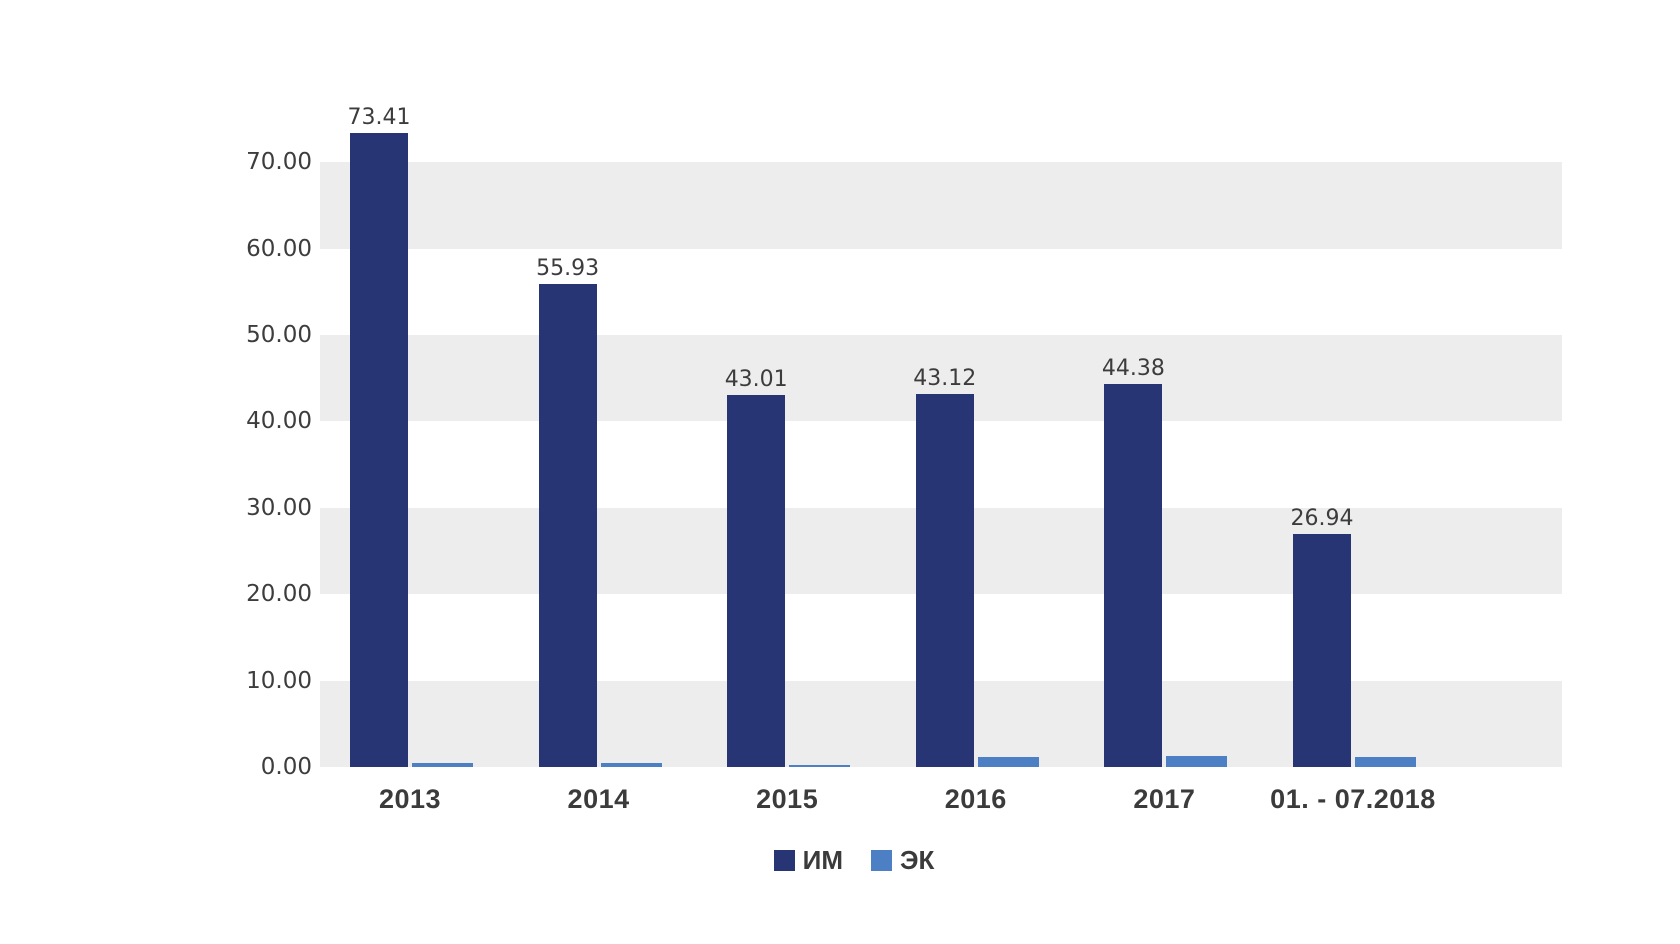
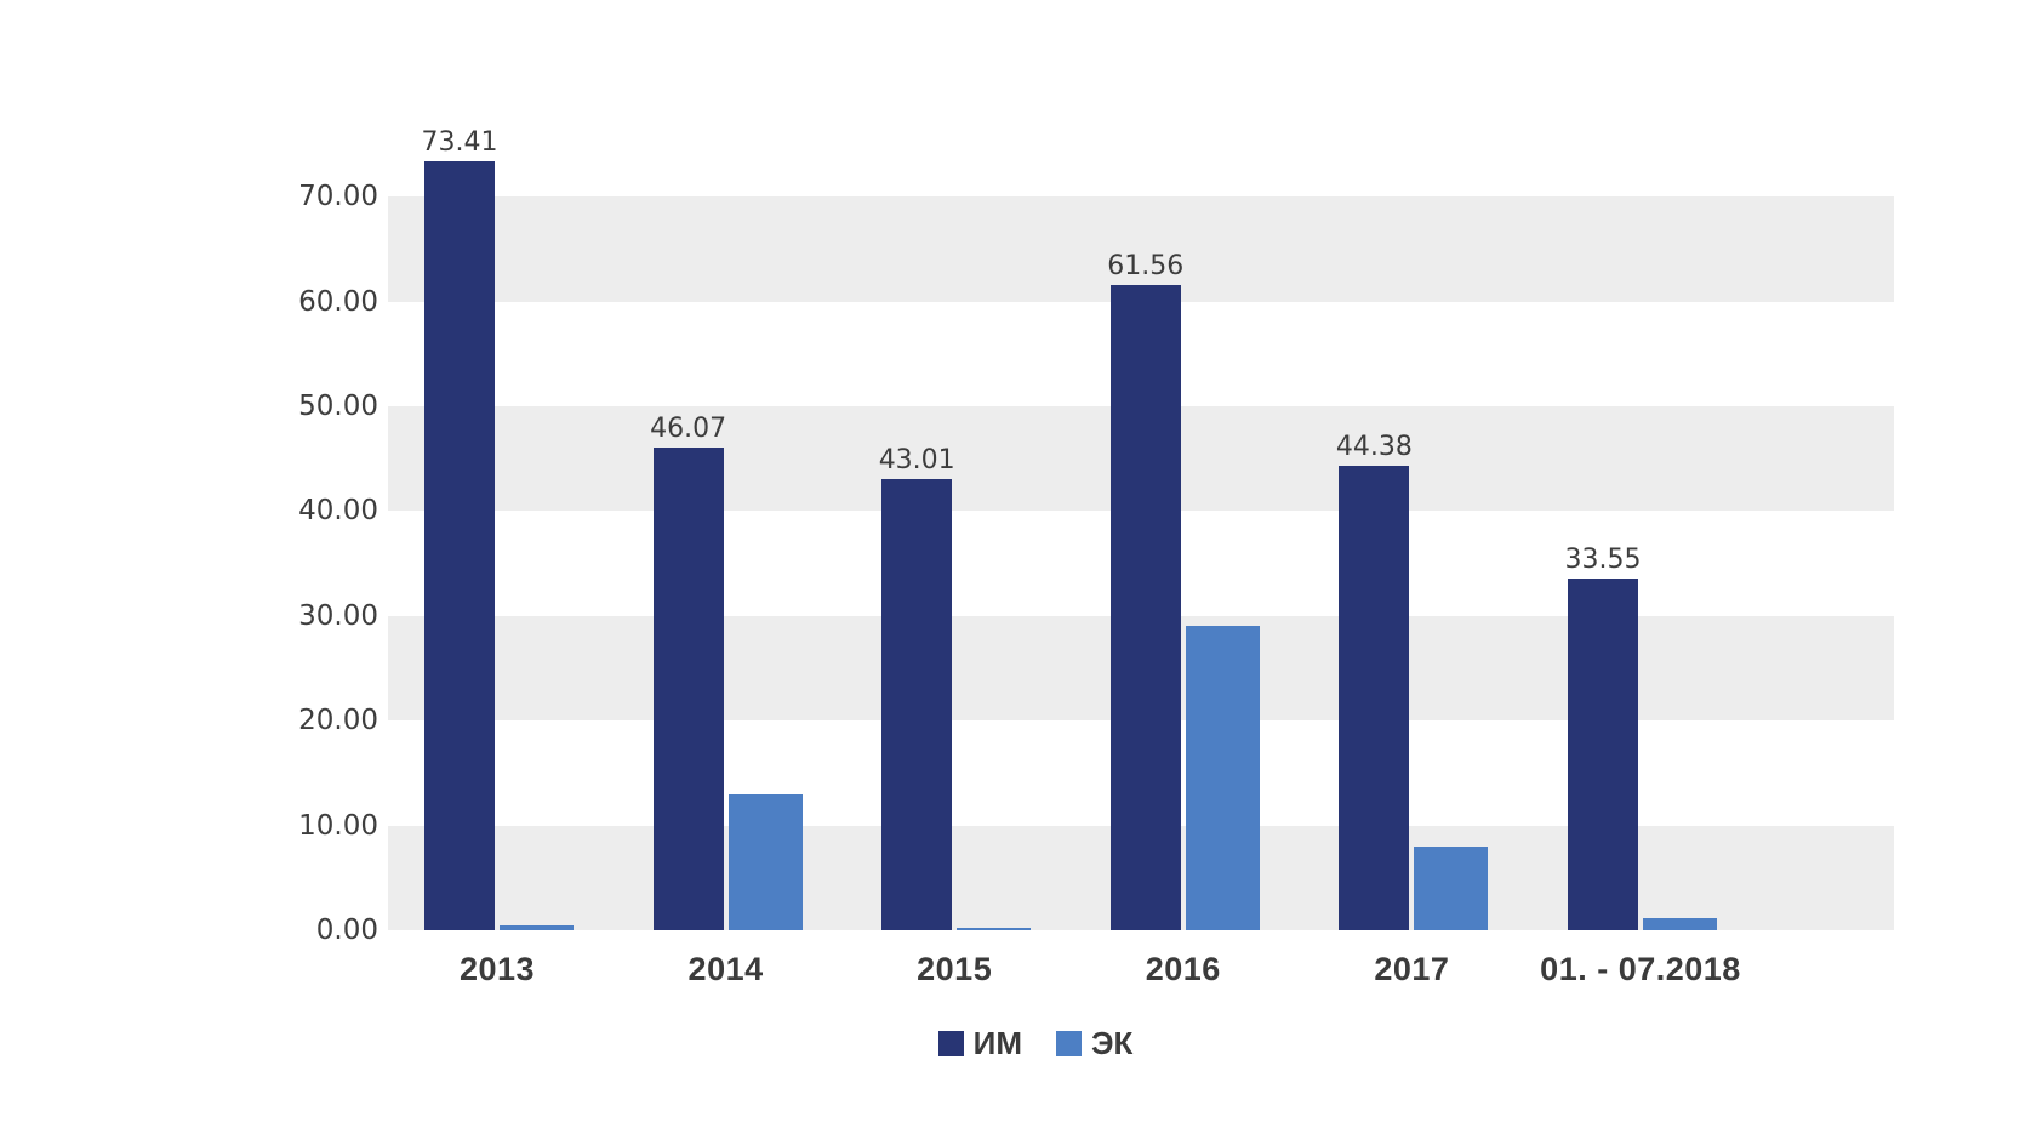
ИМ/2014: 55.93 -> 46.07
ЭК/2014: 1 -> 13
ИМ/2016: 43.12 -> 61.56
ЭК/2016: 1 -> 29
ЭК/2017: 1 -> 8
ИМ/01. - 07.2018: 26.94 -> 33.55
